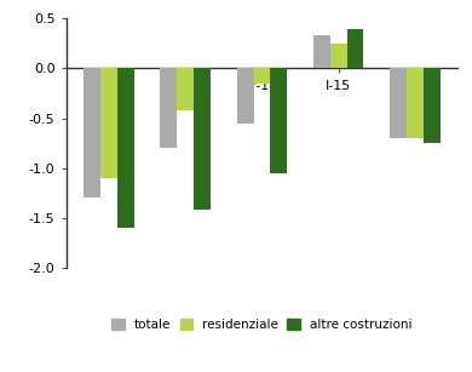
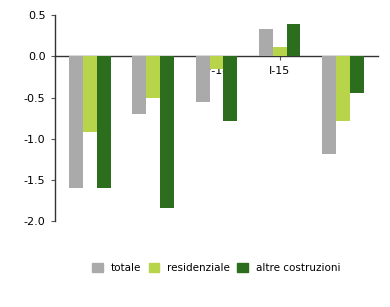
totale/II-14: -1.30 -> -1.60
residenziale/II-14: -1.10 -> -0.92
totale/III-14: -0.80 -> -0.70
residenziale/III-14: -0.42 -> -0.50
altre costruzioni/III-14: -1.42 -> -1.84
altre costruzioni/IV-14: -1.05 -> -0.78
residenziale/I-15: 0.25 -> 0.12
totale/II-15: -0.70 -> -1.18
residenziale/II-15: -0.70 -> -0.78
altre costruzioni/II-15: -0.75 -> -0.44
